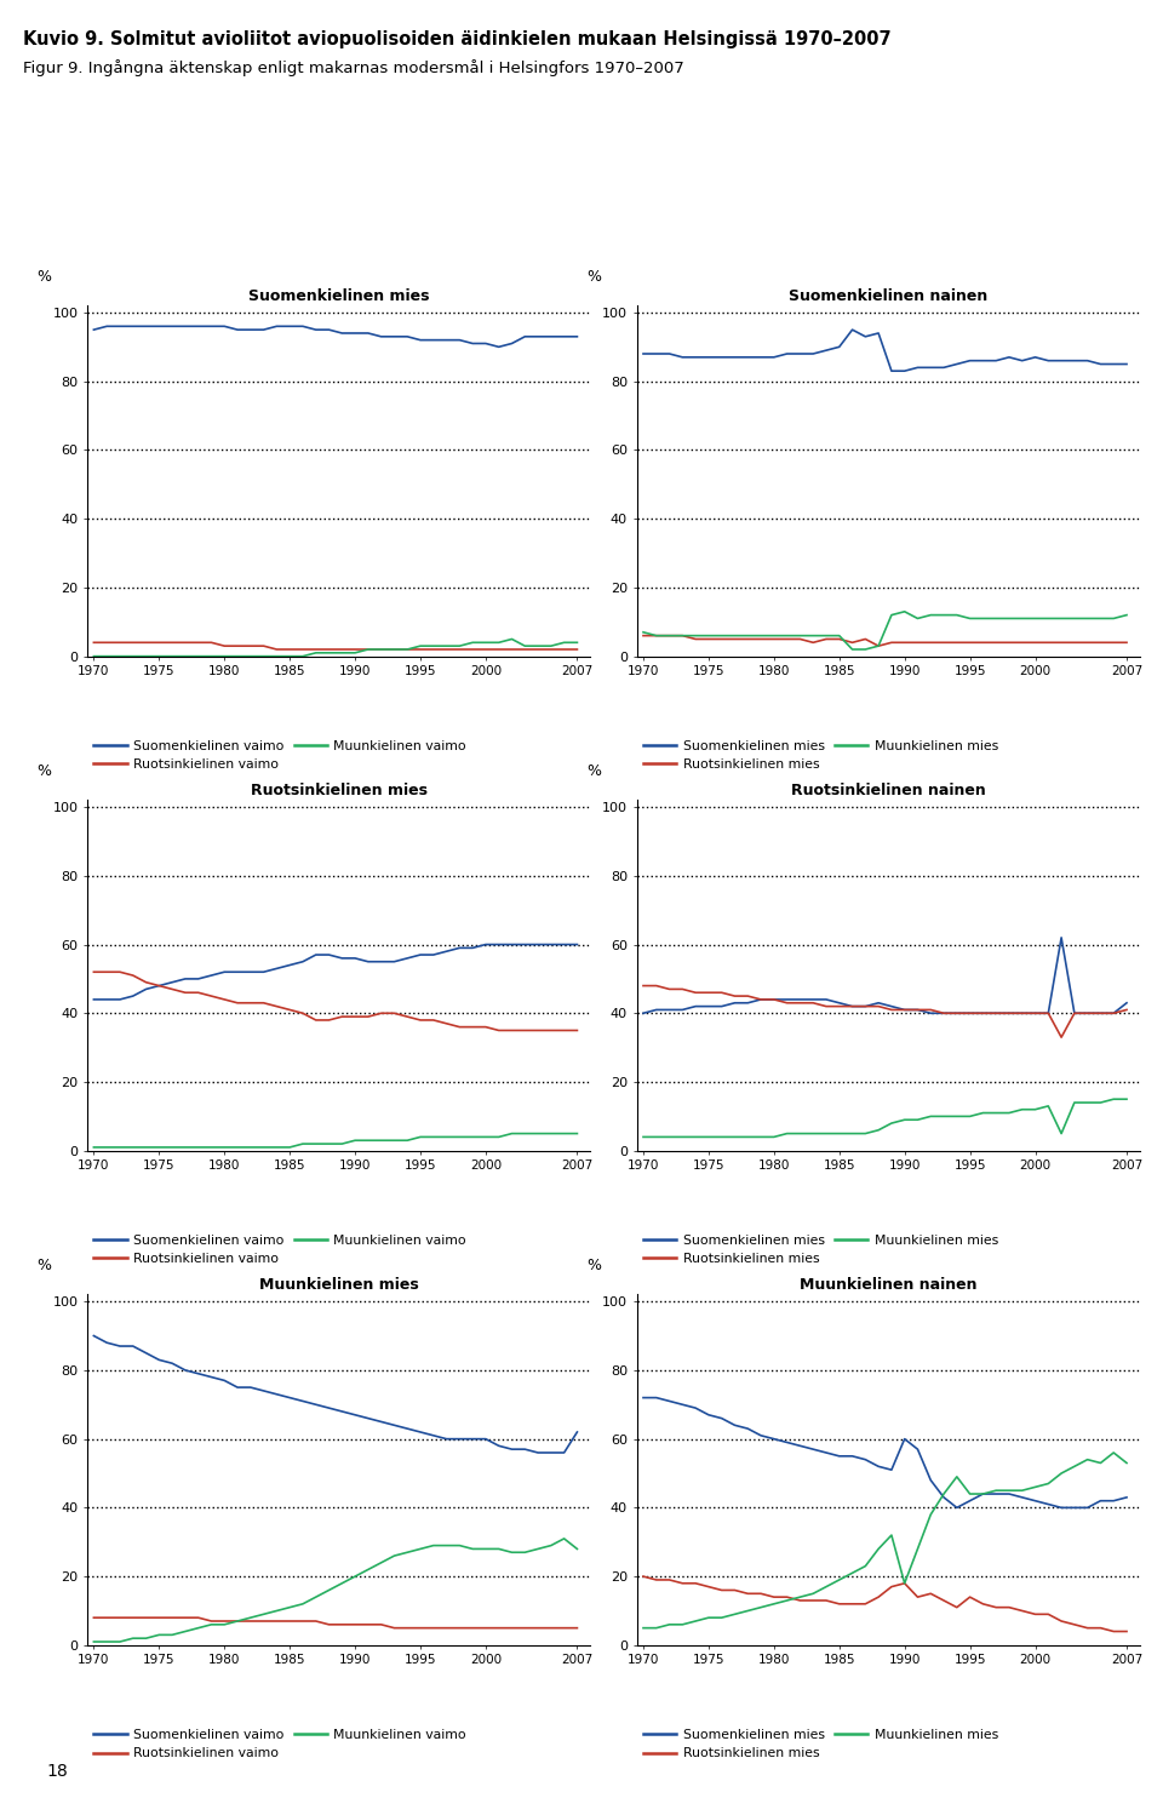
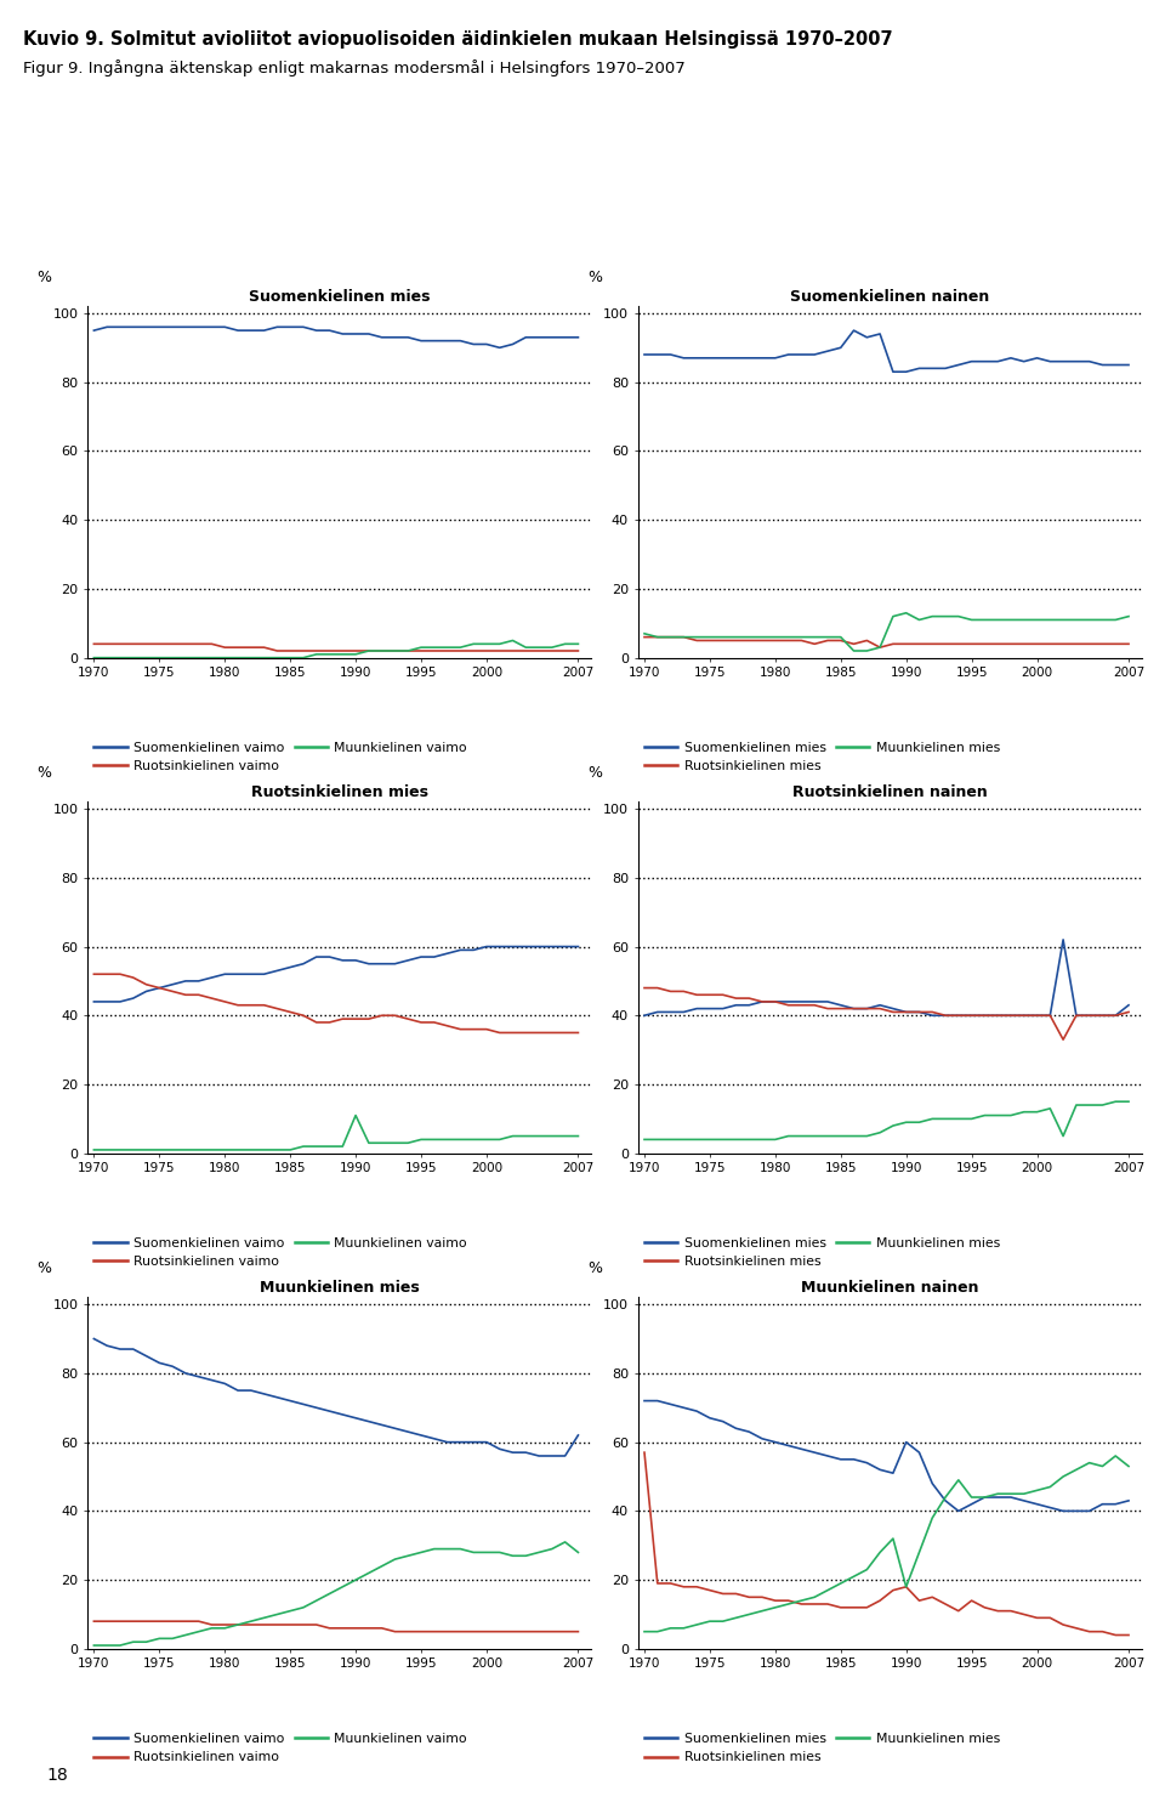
Ruotsinkielinen mies/Muunkielinen vaimo/1990: 3 -> 11
Muunkielinen nainen/Ruotsinkielinen mies/1970: 20 -> 57
